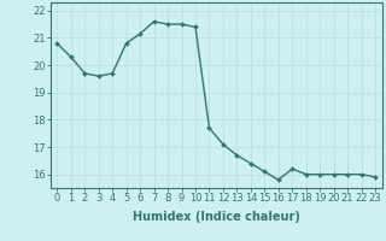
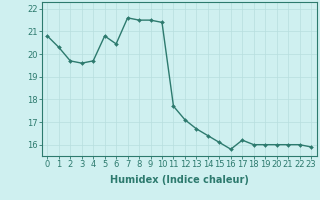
6: 21.15 -> 20.45
